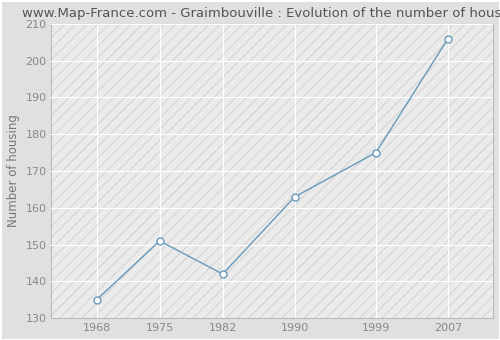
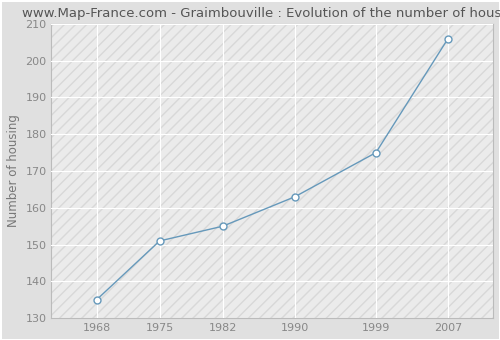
1982: 142 -> 155
